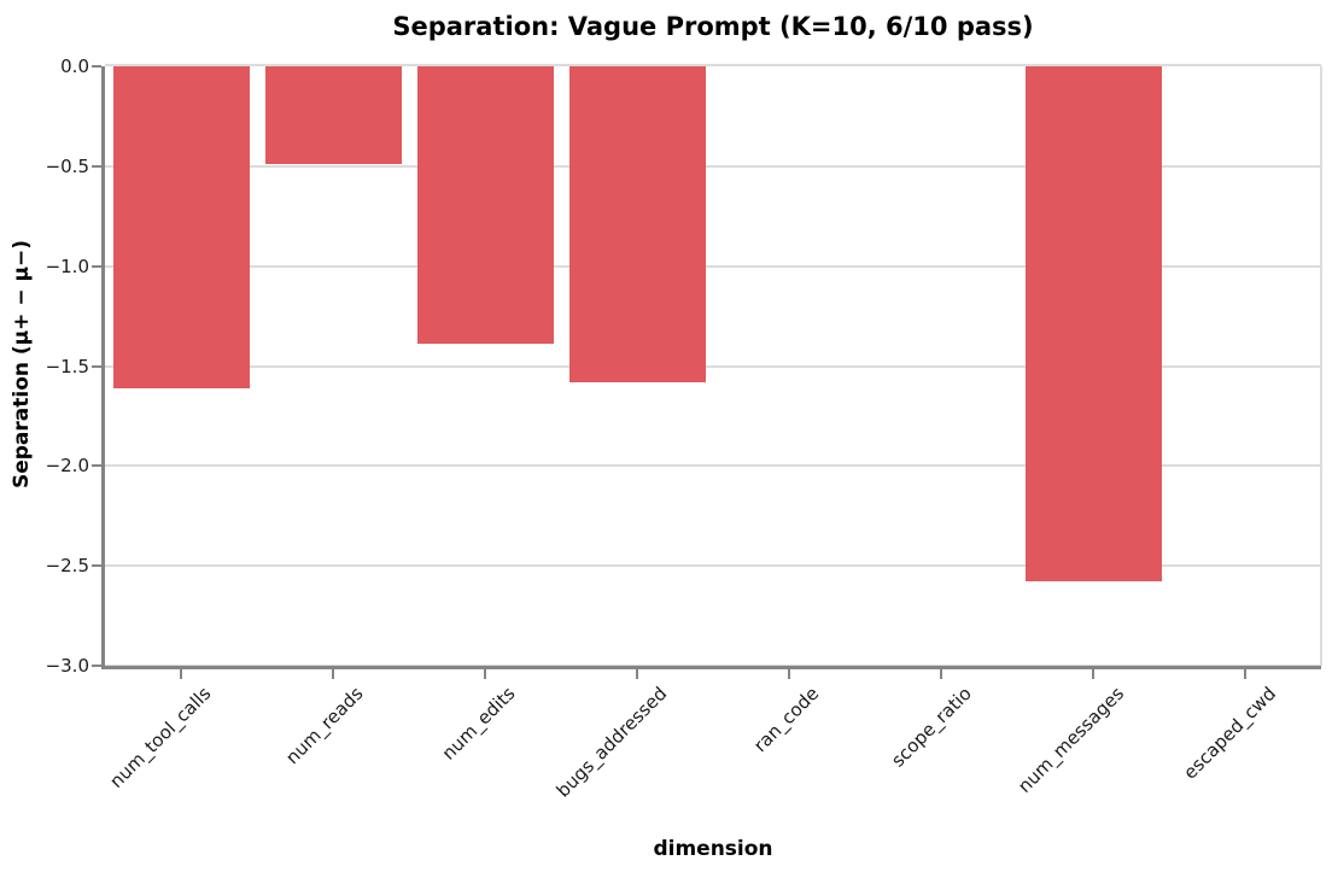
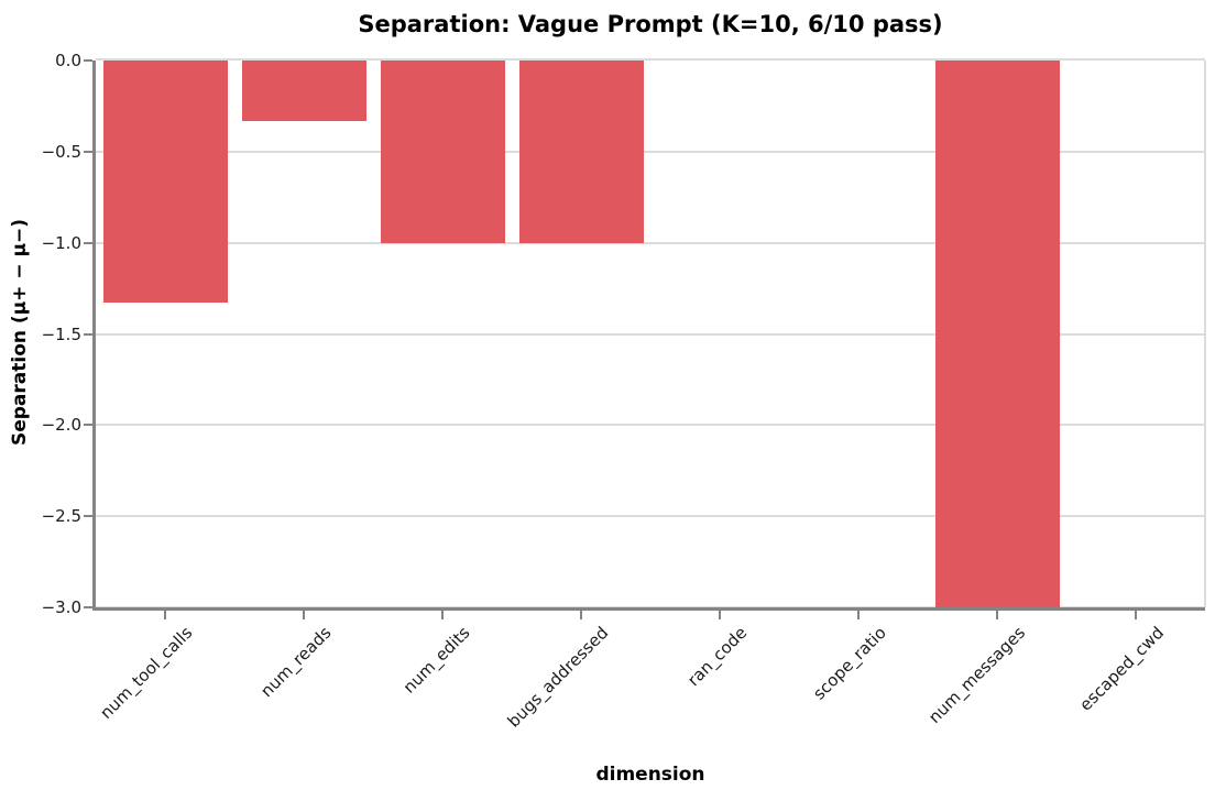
num_tool_calls: -1.61 -> -1.33
num_reads: -0.49 -> -0.33
num_edits: -1.39 -> -1.00
bugs_addressed: -1.58 -> -1.00
num_messages: -2.58 -> -3.00
